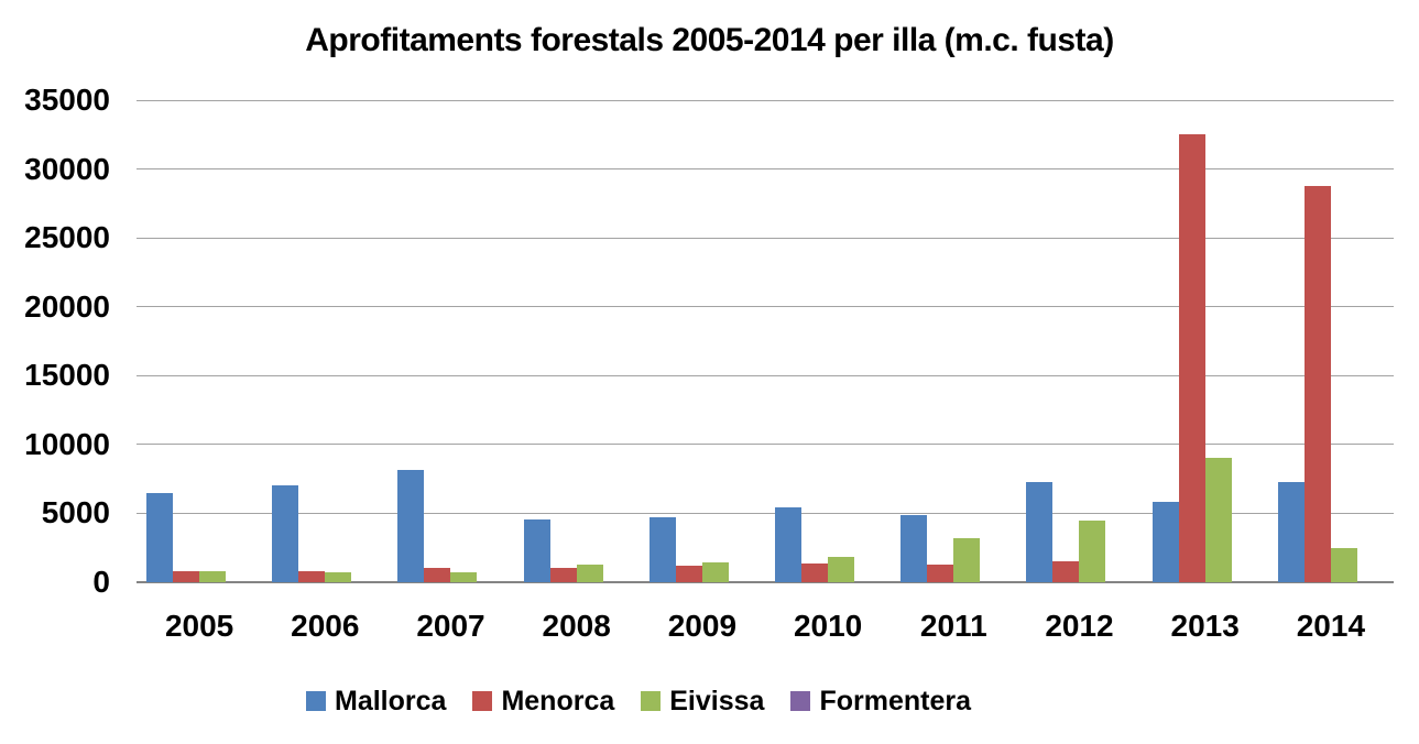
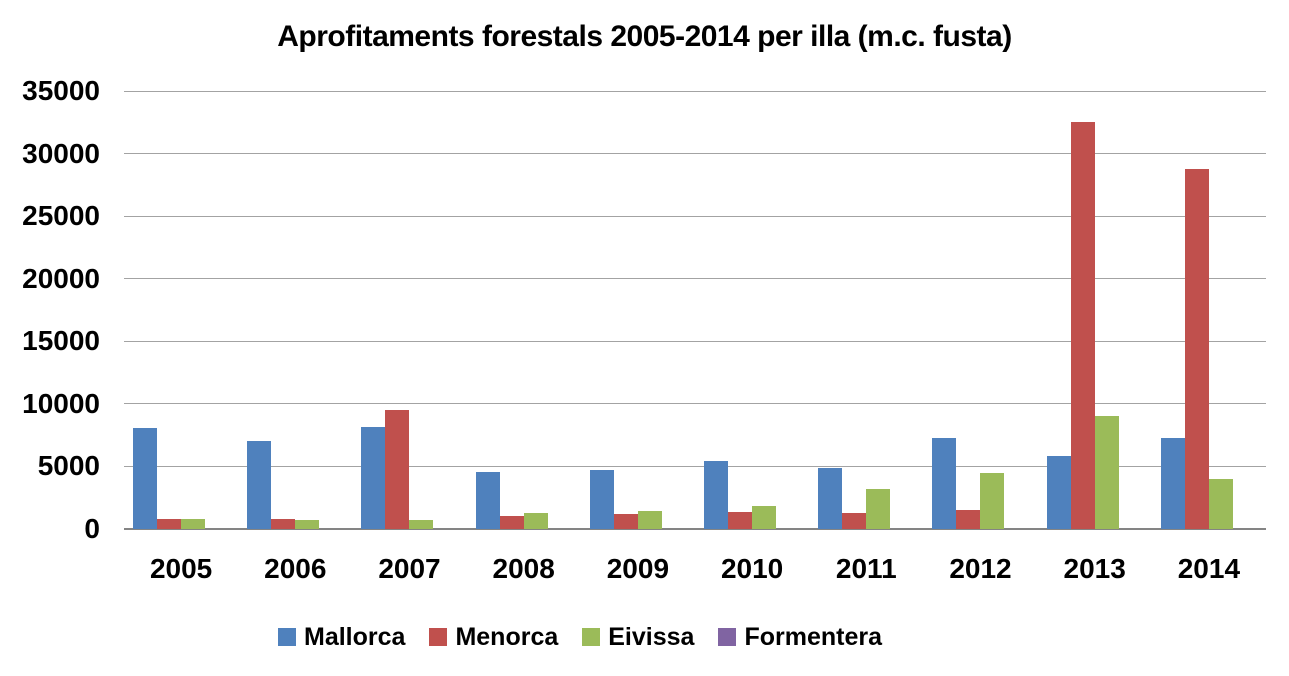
Mallorca/2005: 6500 -> 8100
Menorca/2007: 1000 -> 9500
Eivissa/2014: 2500 -> 4000
